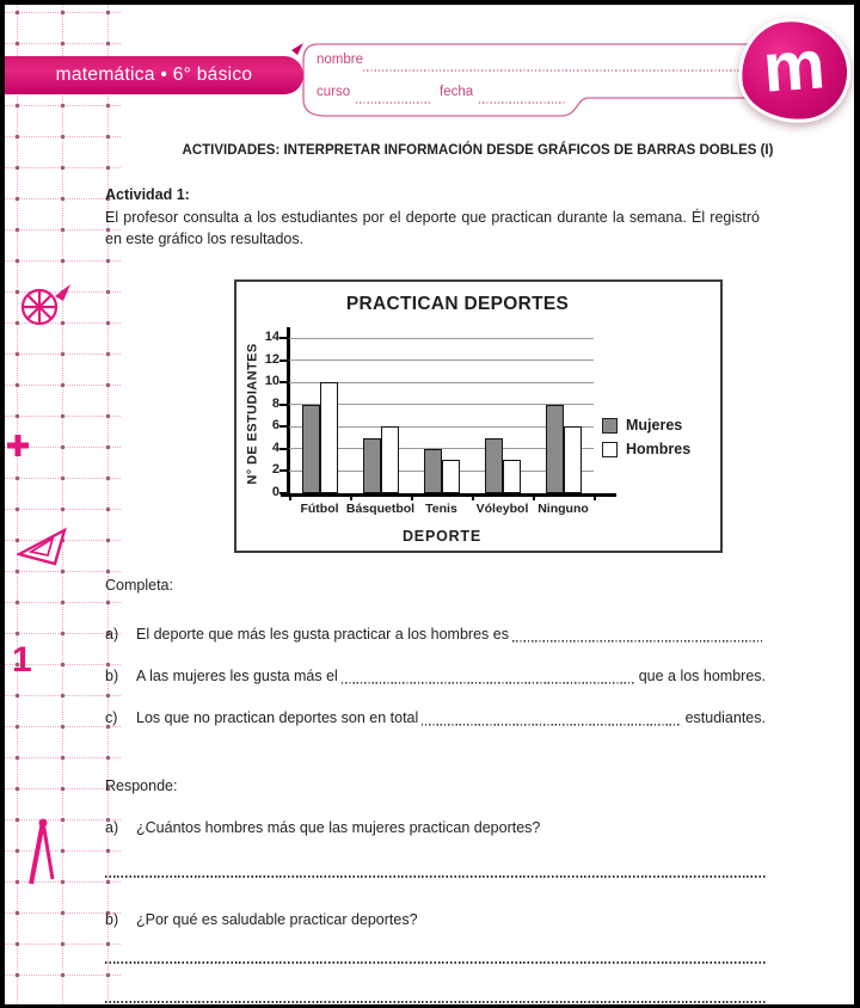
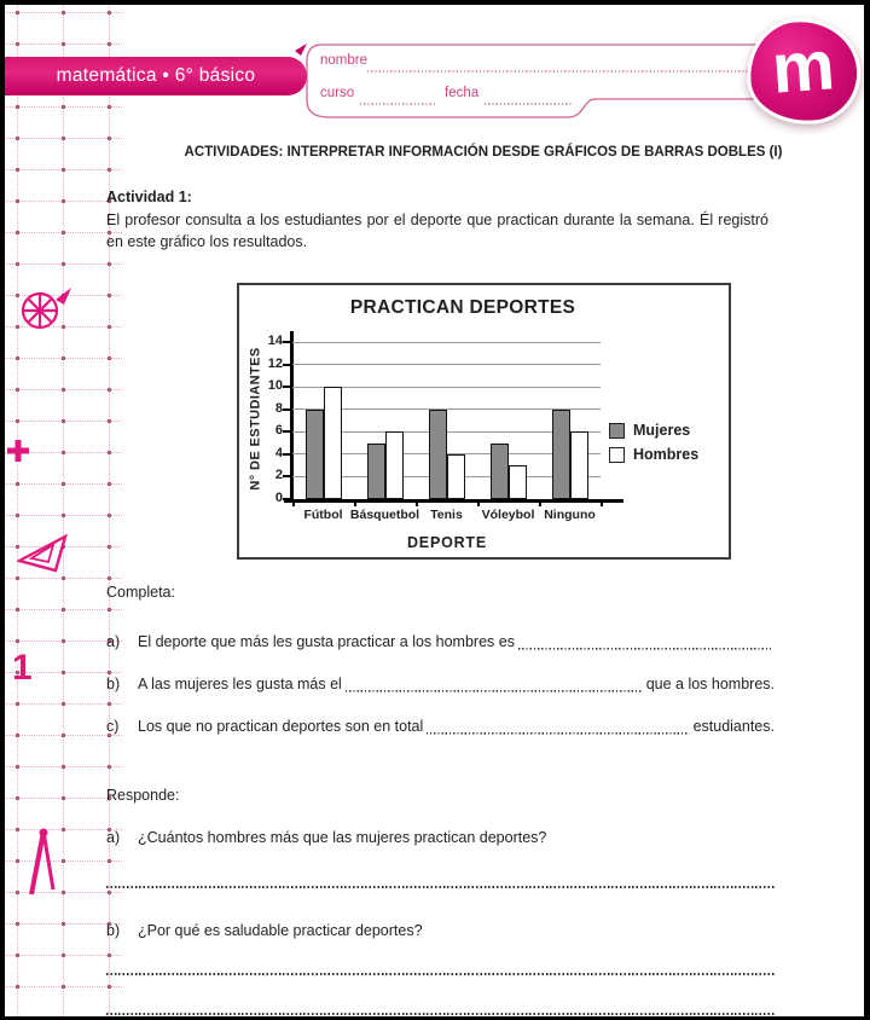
Mujeres/Tenis: 4 -> 8
Hombres/Tenis: 3 -> 4
